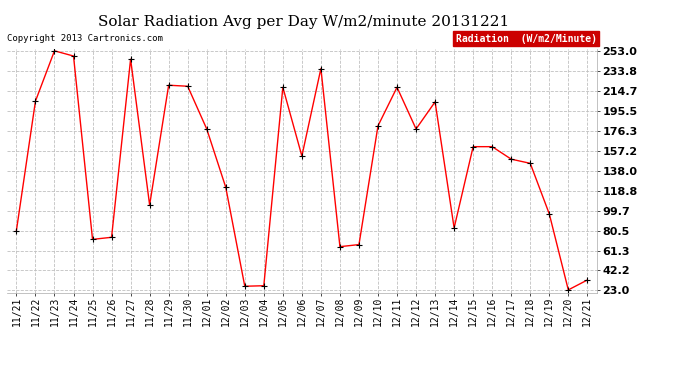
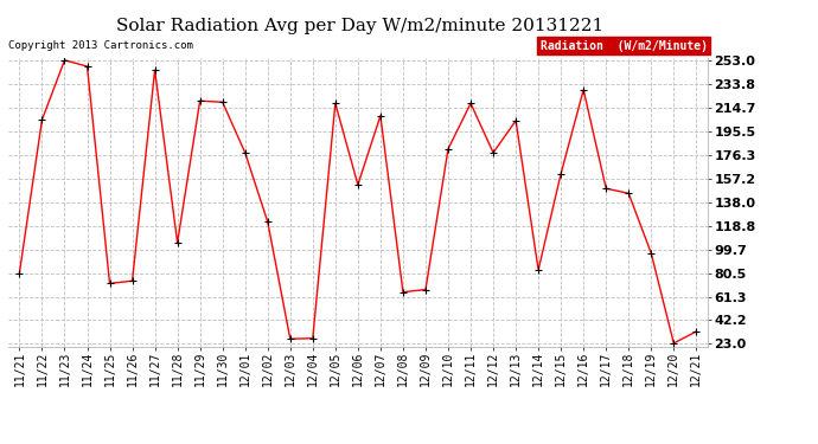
12/07: 236 -> 208
12/16: 161 -> 229
